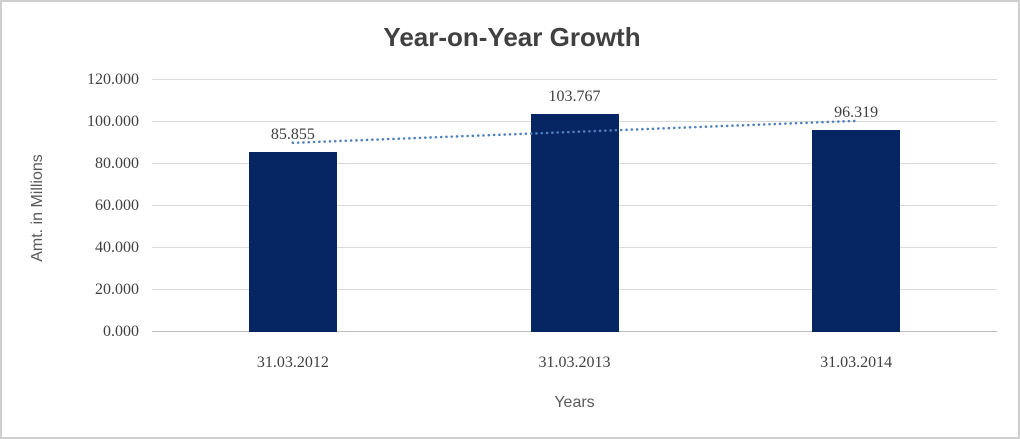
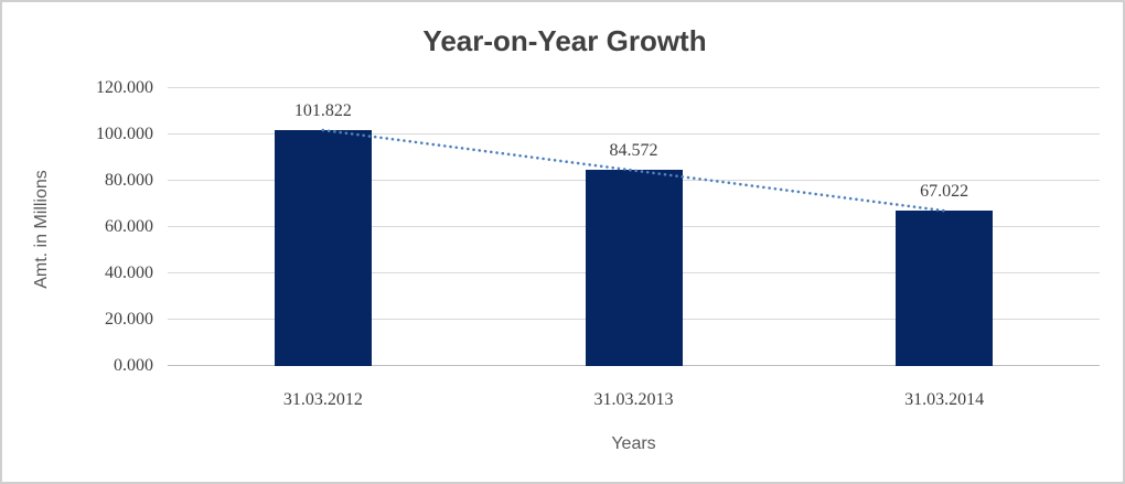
31.03.2012: 85.855 -> 101.822
31.03.2013: 103.767 -> 84.572
31.03.2014: 96.319 -> 67.022
